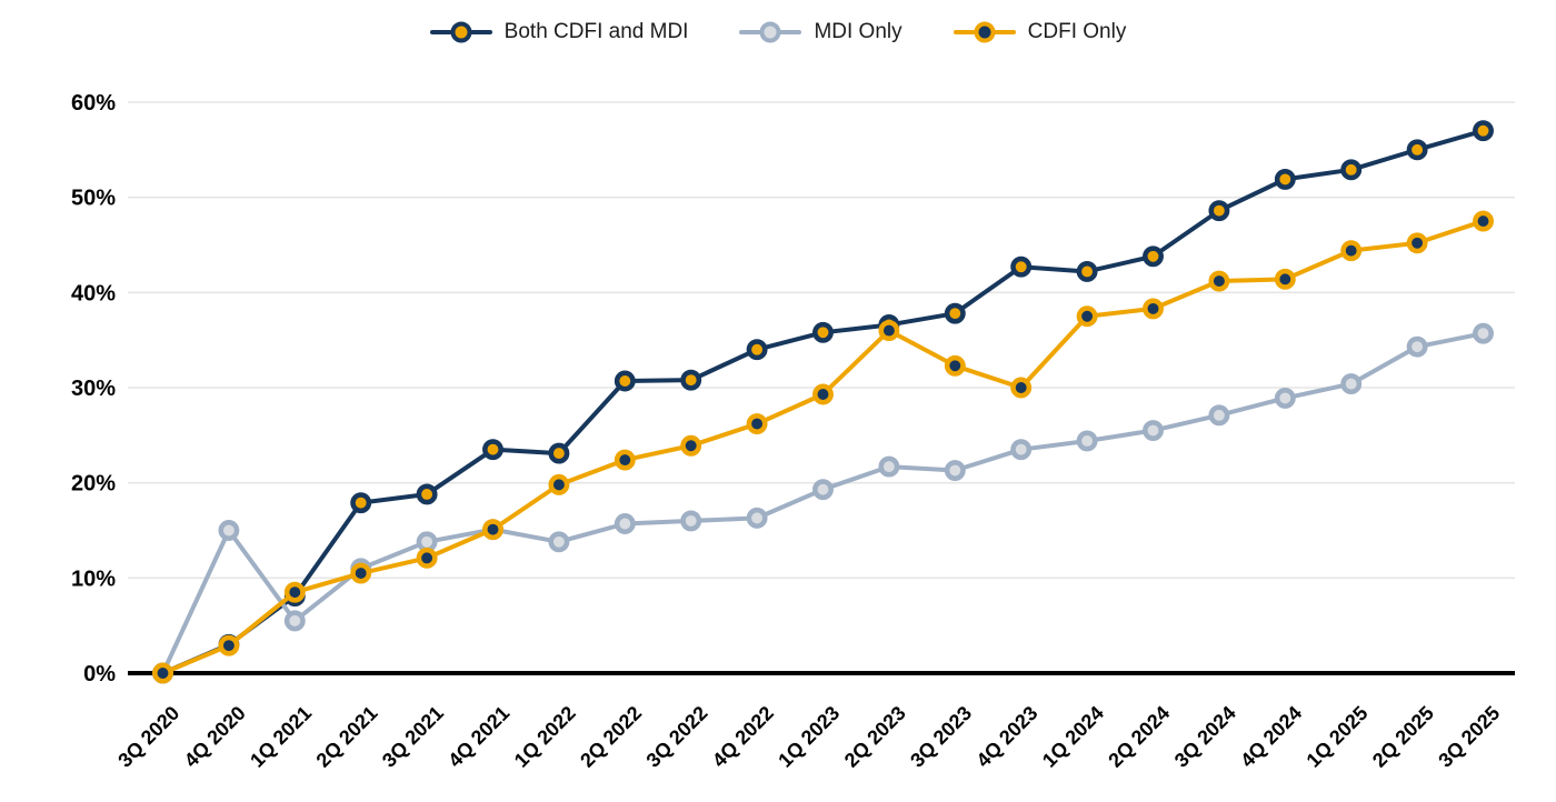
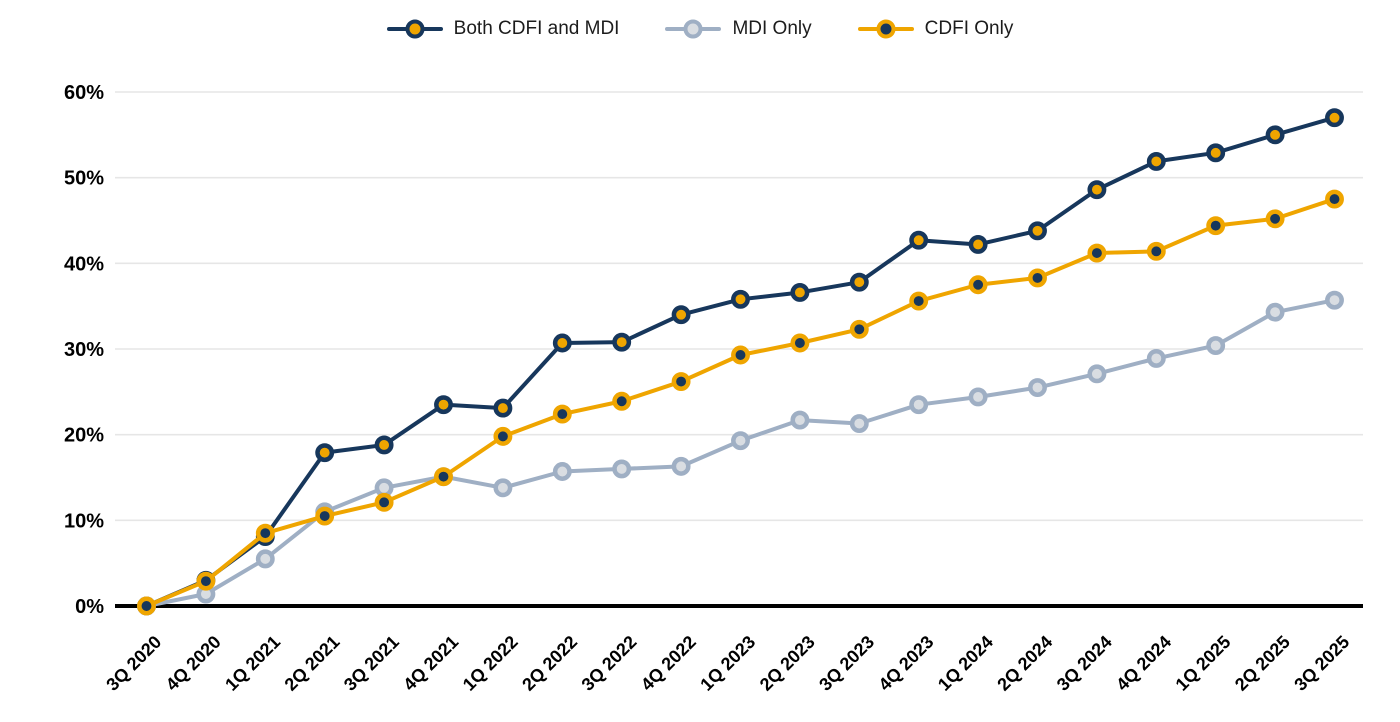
MDI Only/4Q 2020: 15% -> 1%
CDFI Only/2Q 2023: 36% -> 31%
CDFI Only/4Q 2023: 30% -> 36%
